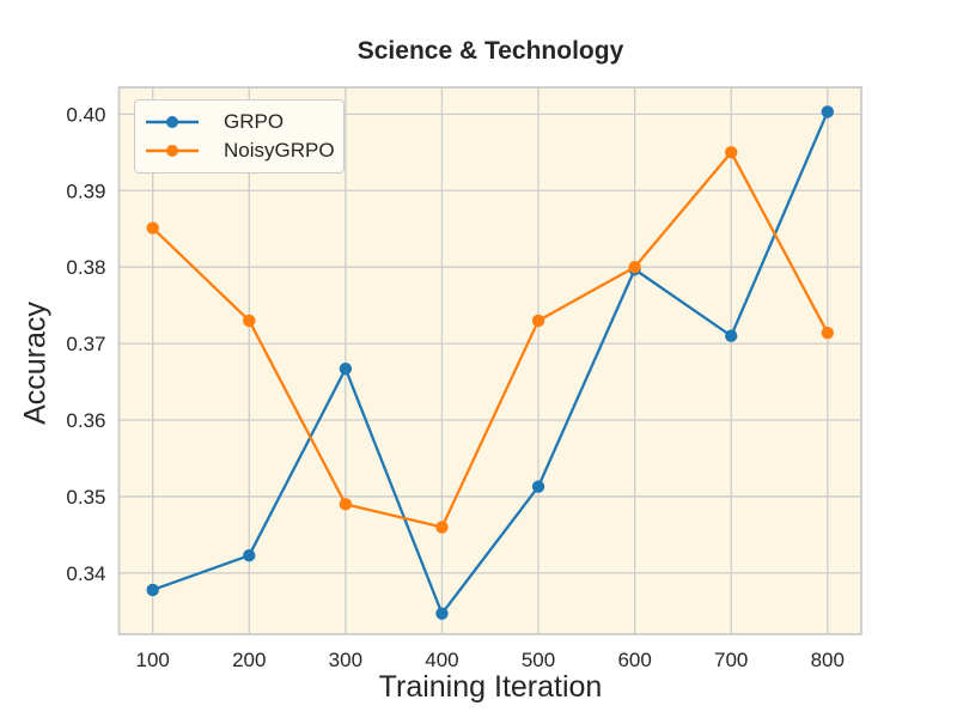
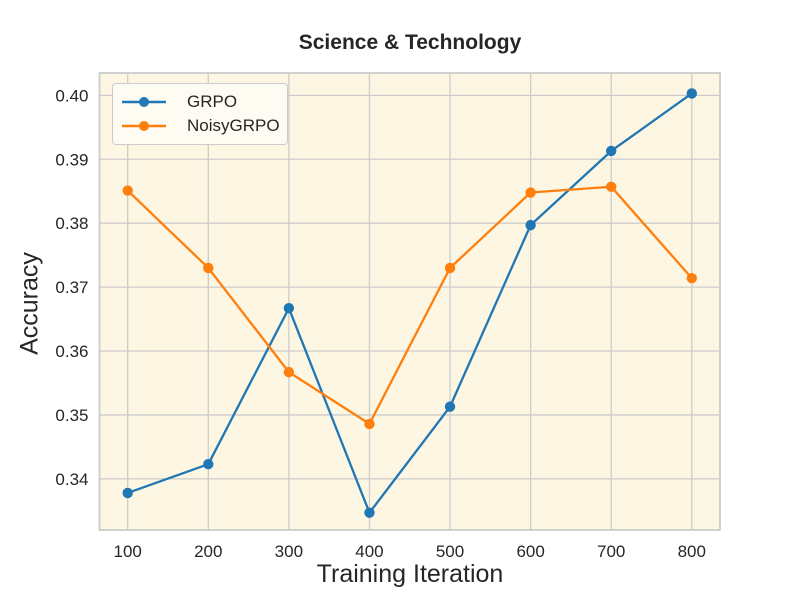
NoisyGRPO/300: 0.349 -> 0.357
NoisyGRPO/400: 0.346 -> 0.349
NoisyGRPO/600: 0.380 -> 0.385
GRPO/700: 0.371 -> 0.391
NoisyGRPO/700: 0.395 -> 0.386
